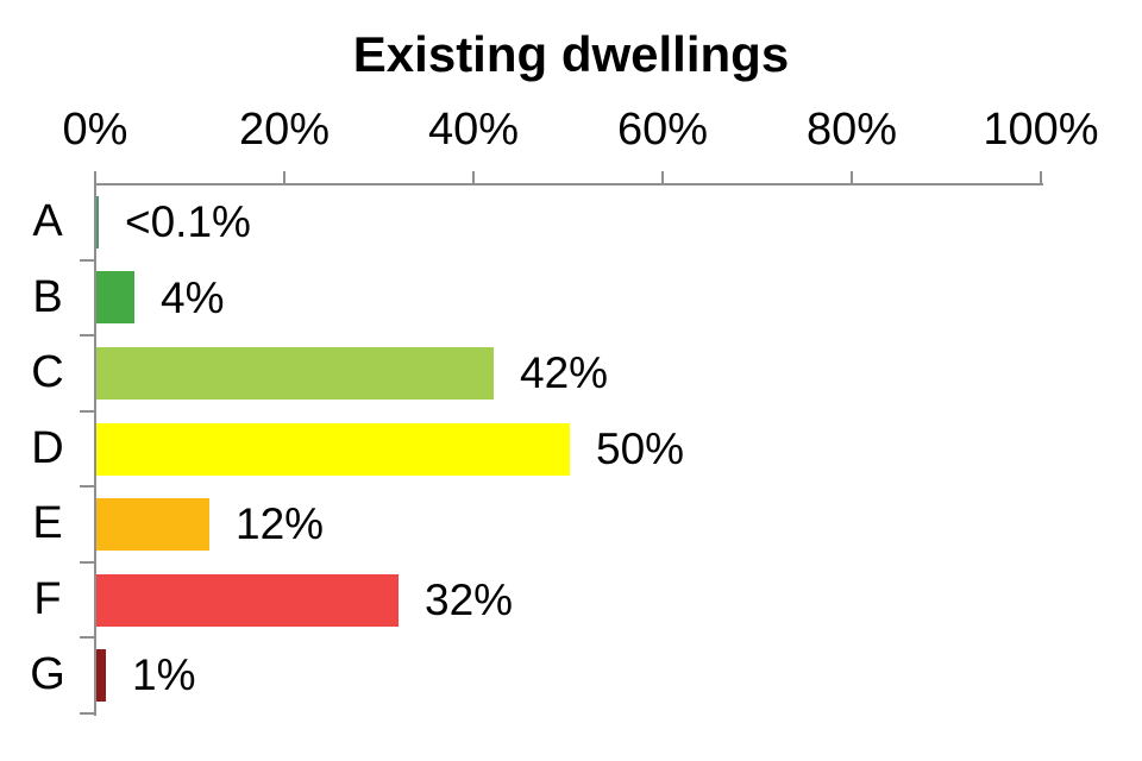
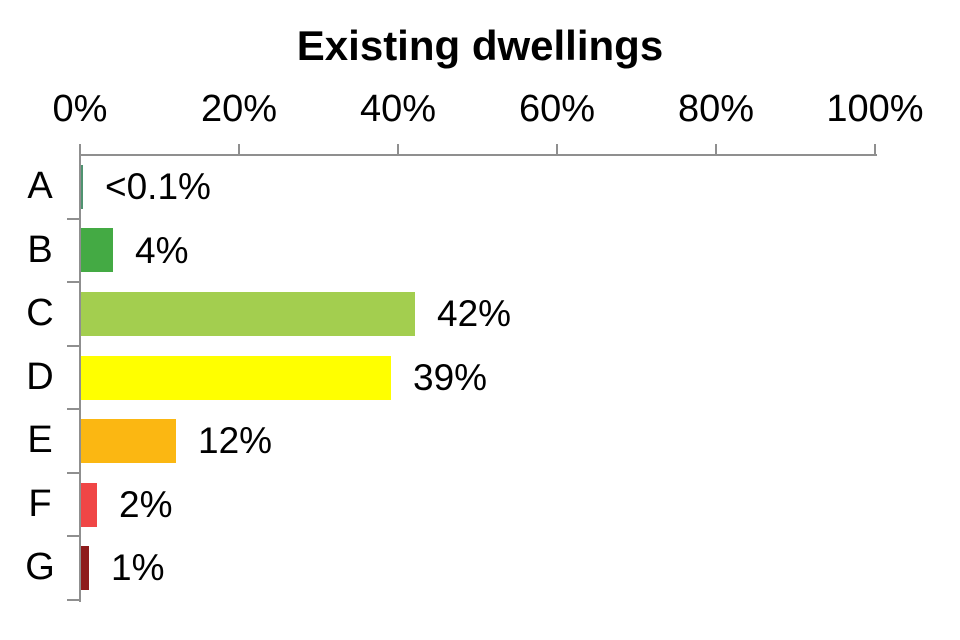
D: 50% -> 39%
F: 32% -> 2%
